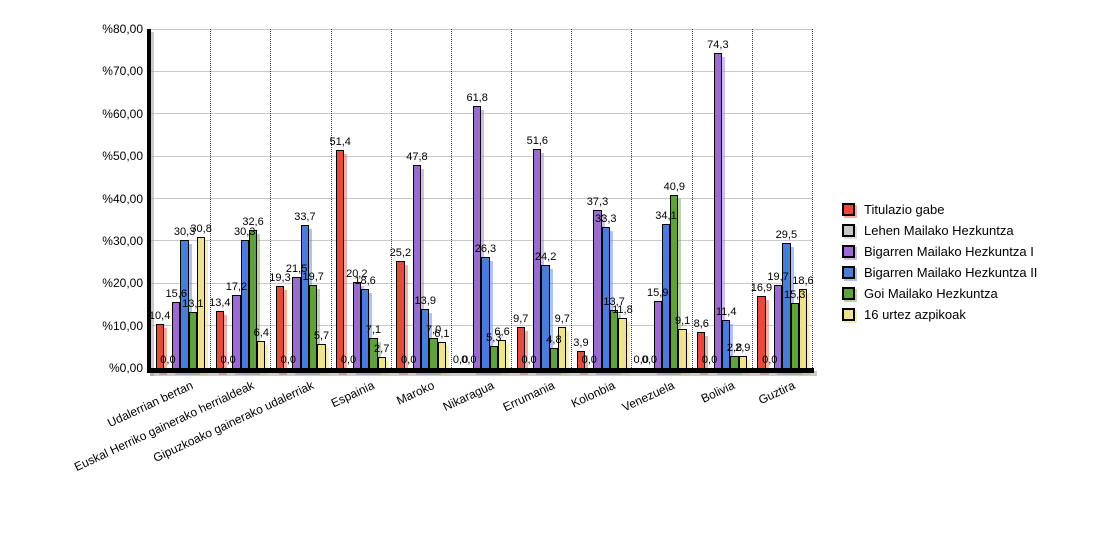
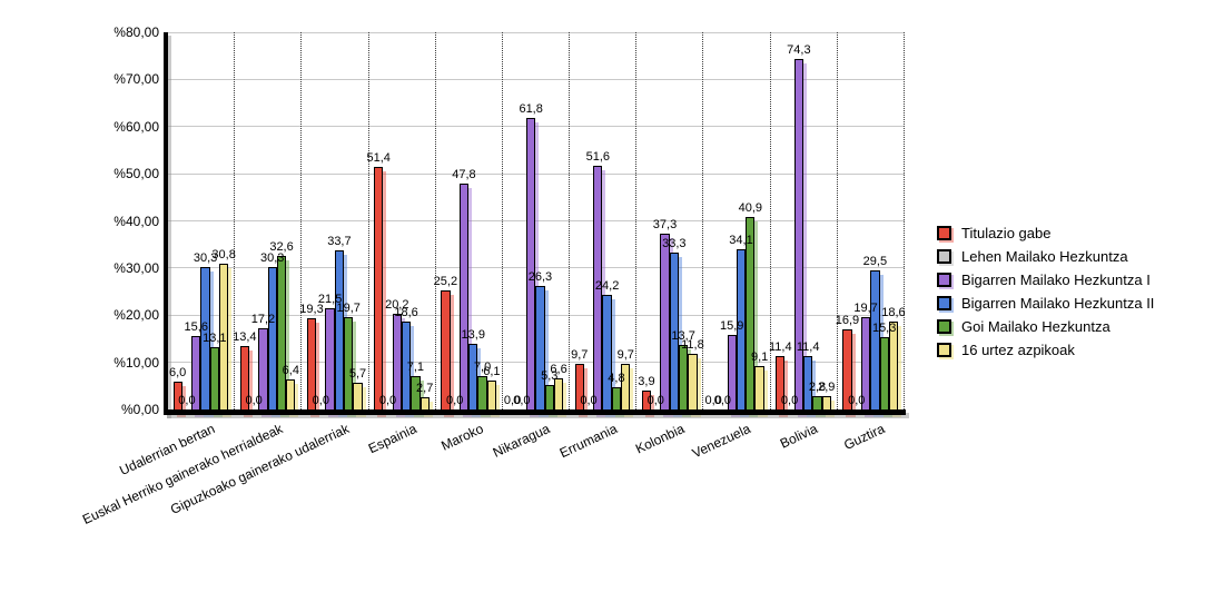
Titulazio gabe/Udalerrian bertan: 10,4 -> 6,0
Titulazio gabe/Bolivia: 8,6 -> 11,4
